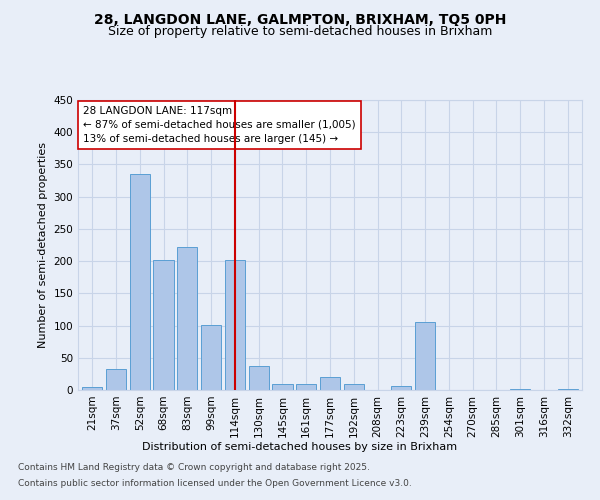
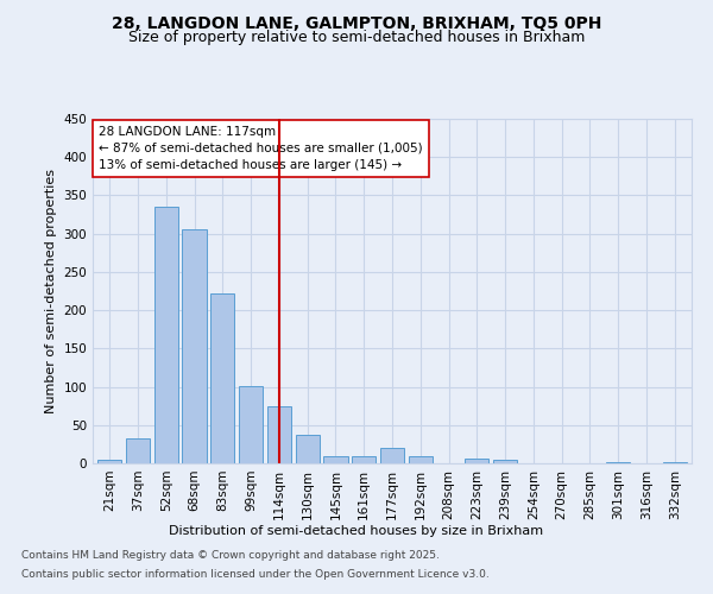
68sqm: 202 -> 305
114sqm: 202 -> 74
239sqm: 106 -> 4
